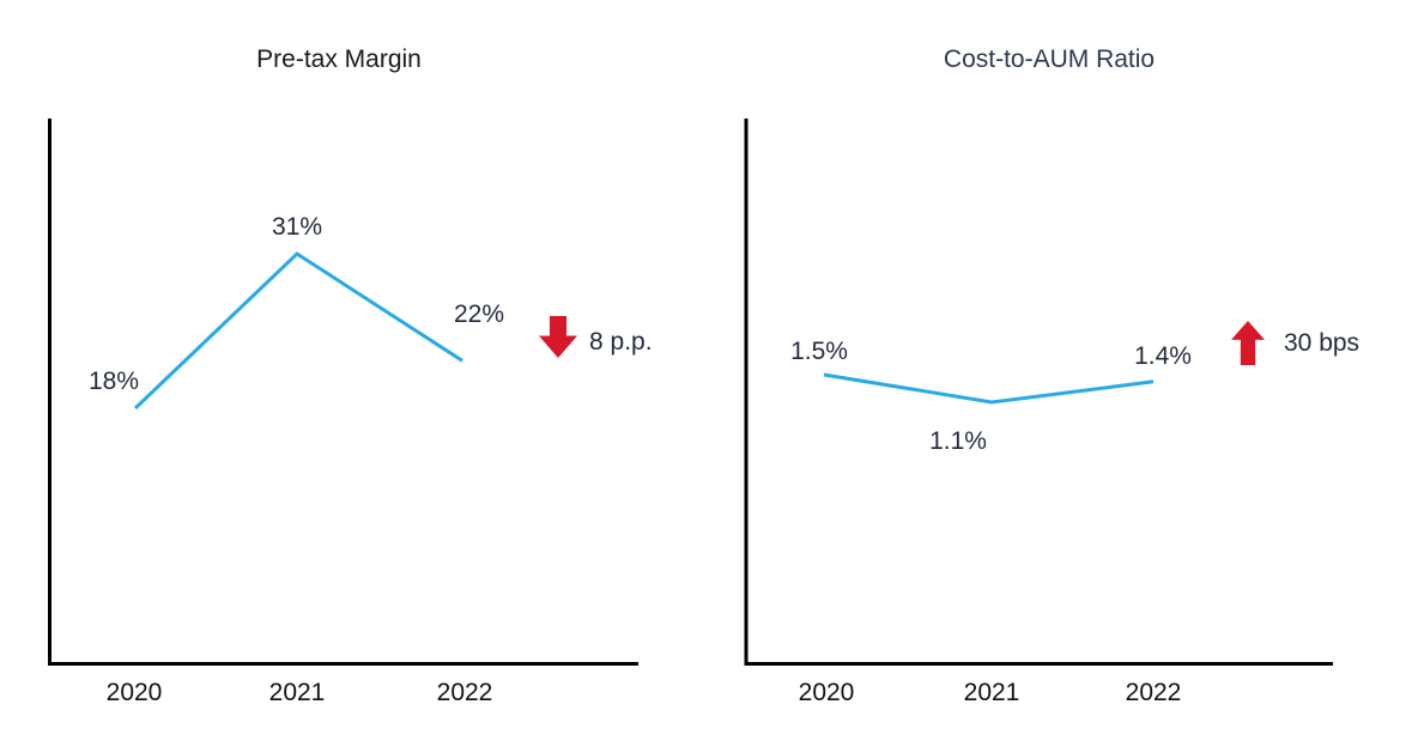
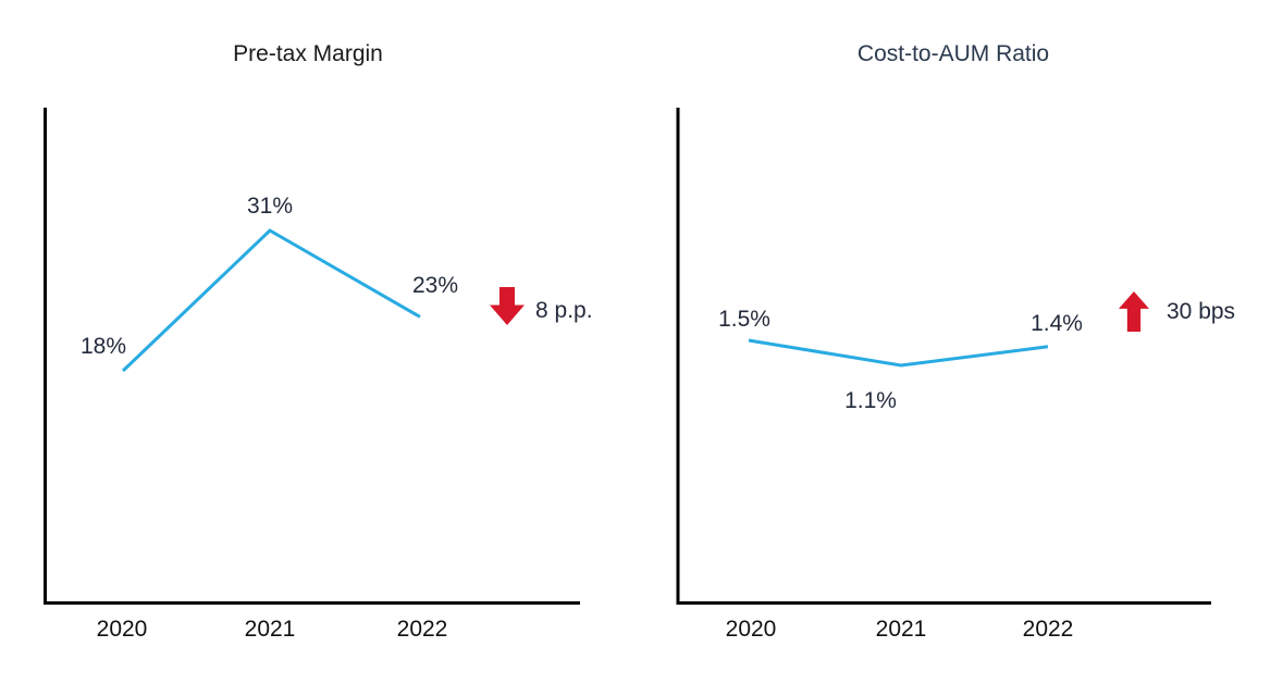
Pre-tax Margin/2022: 22% -> 23%
